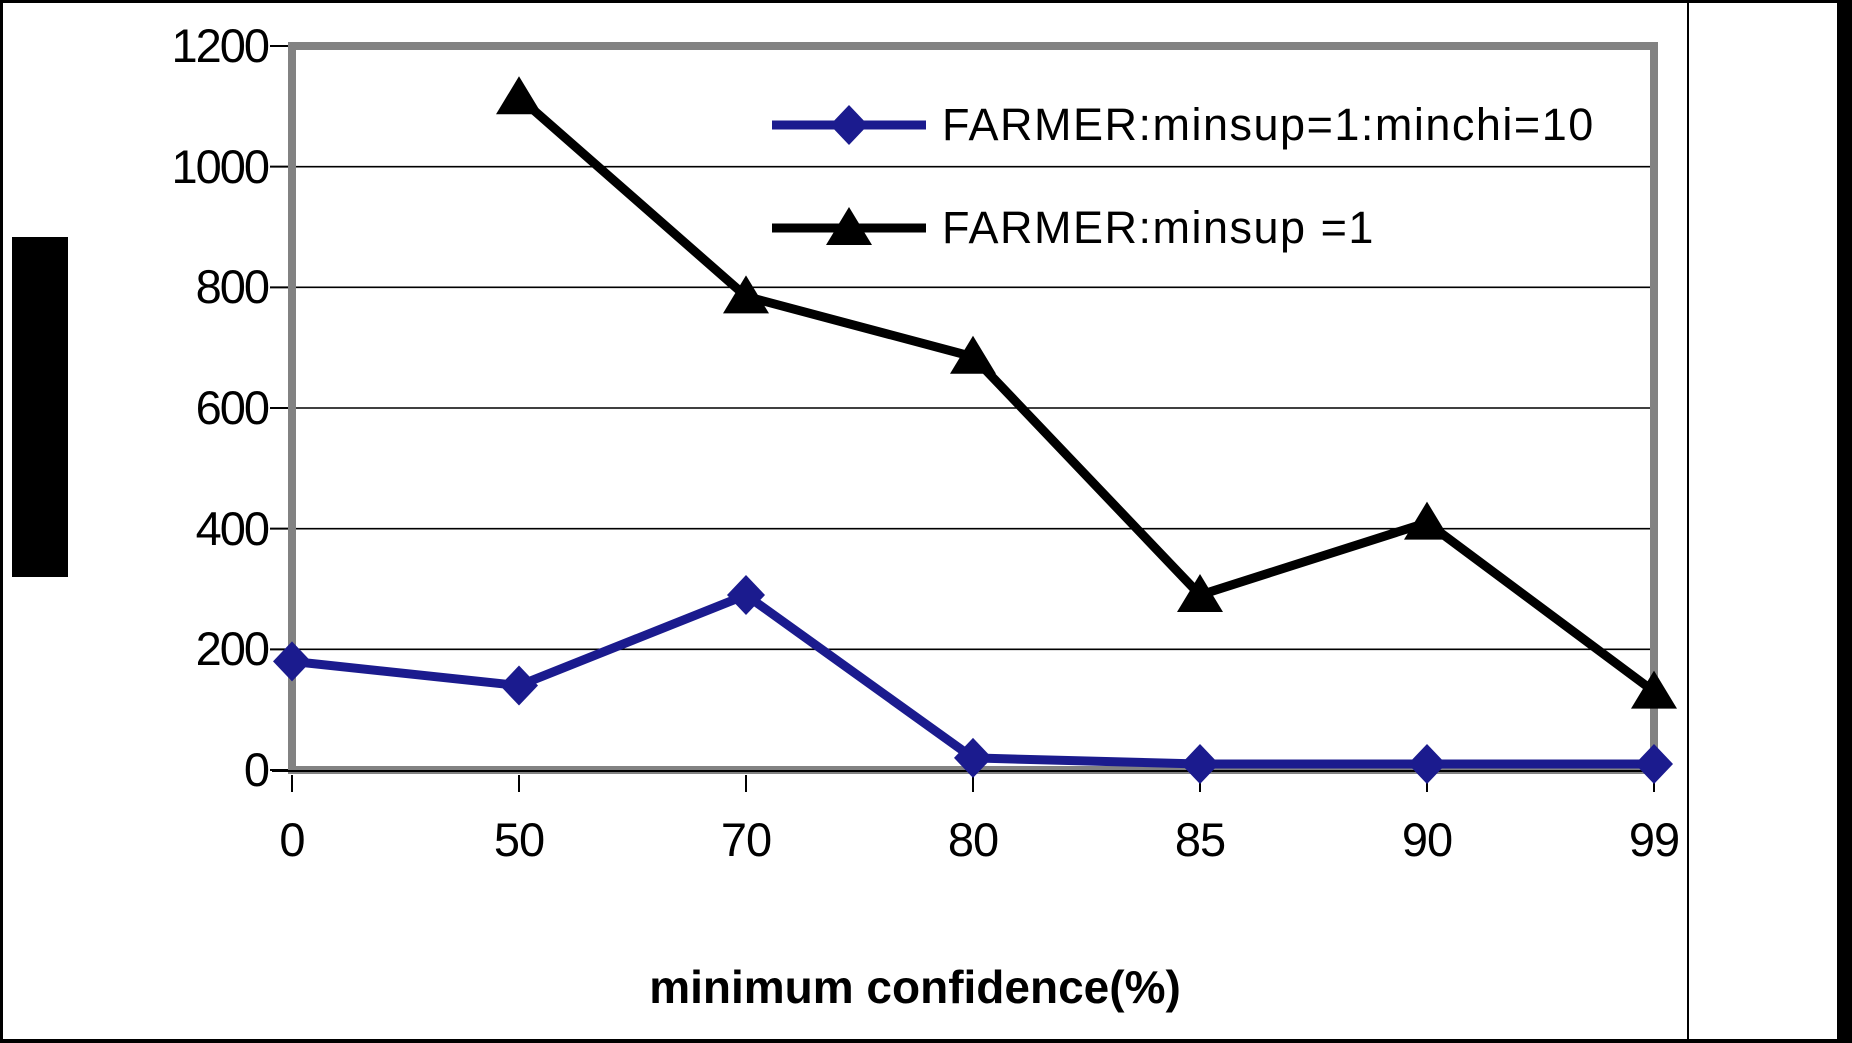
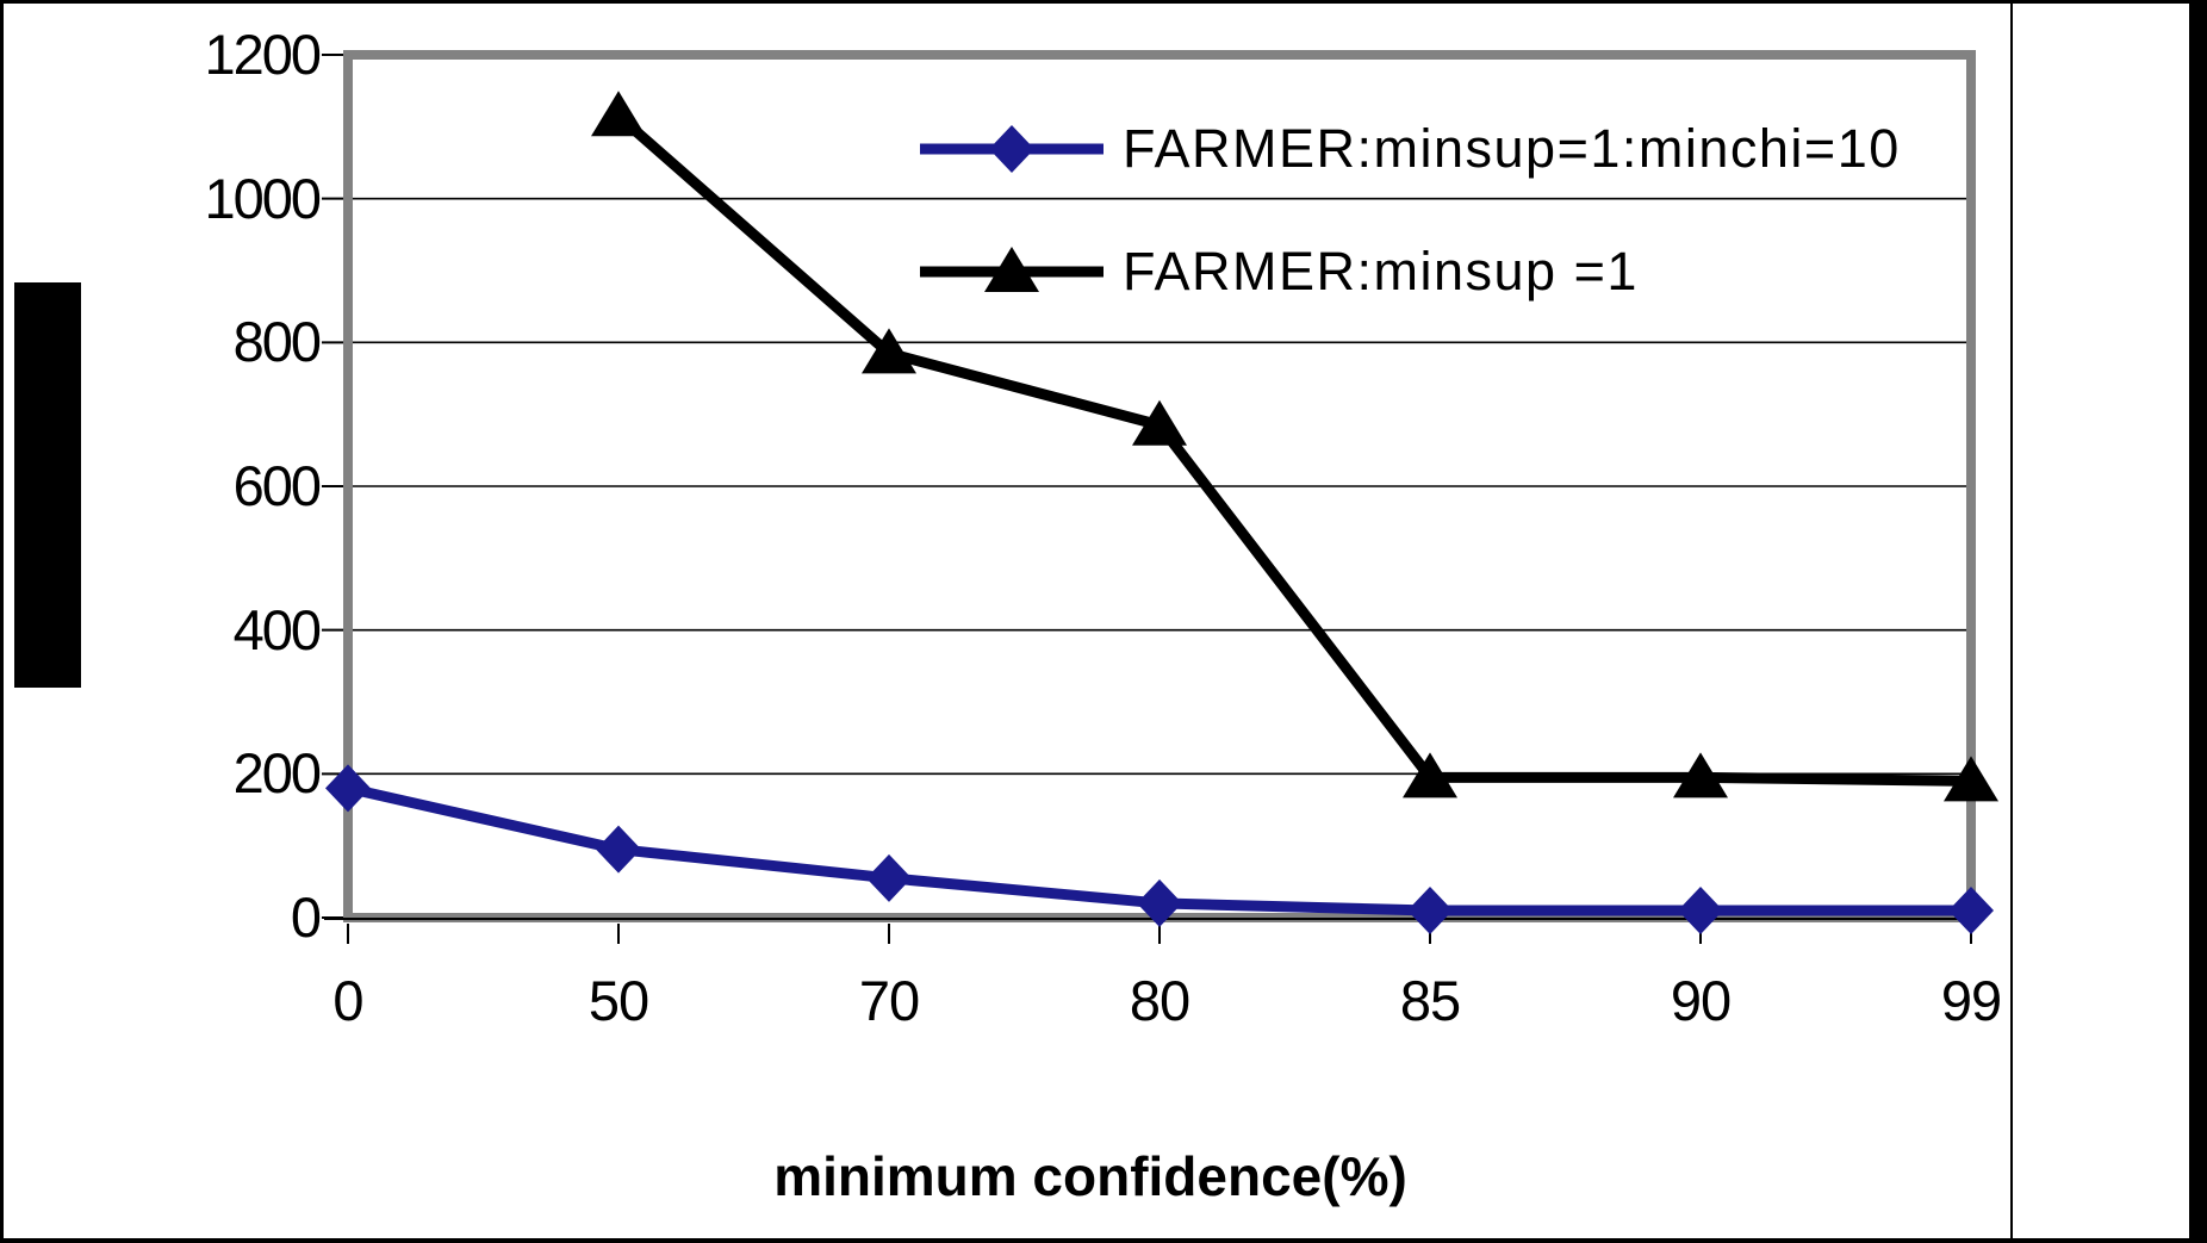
FARMER:minsup=1:minchi=10/50: 140 -> 100
FARMER:minsup=1:minchi=10/70: 290 -> 60
FARMER:minsup =1/85: 290 -> 200
FARMER:minsup =1/90: 410 -> 200
FARMER:minsup =1/99: 130 -> 190
